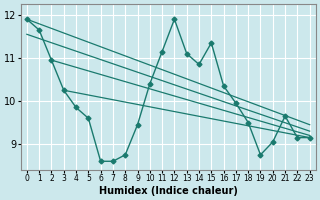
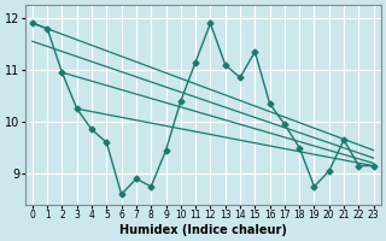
1: 11.65 -> 11.80
7: 8.60 -> 8.90
